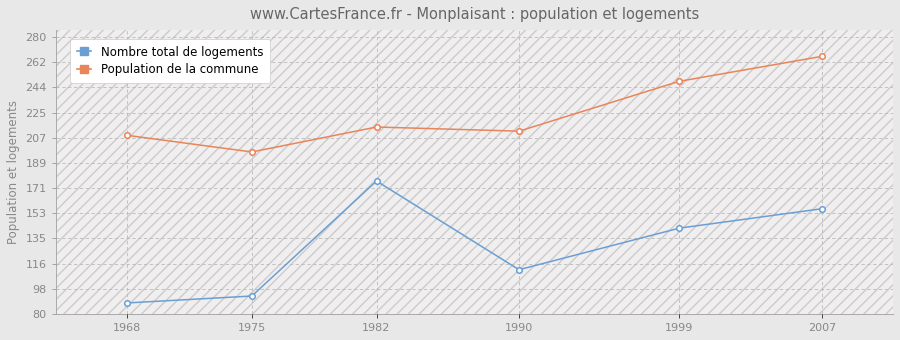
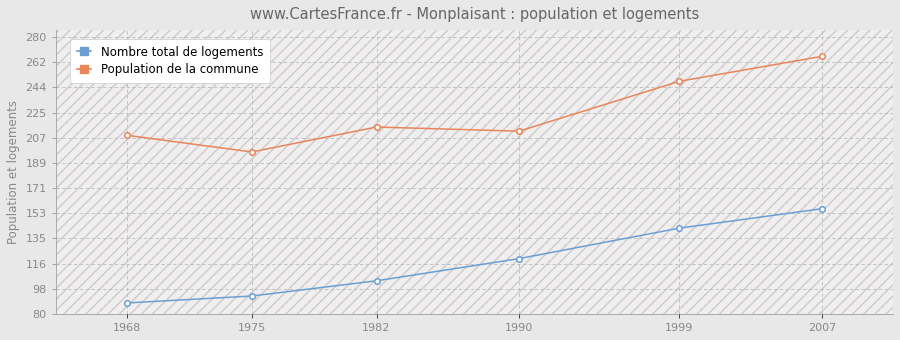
Nombre total de logements/1982: 176 -> 104
Nombre total de logements/1990: 112 -> 120
